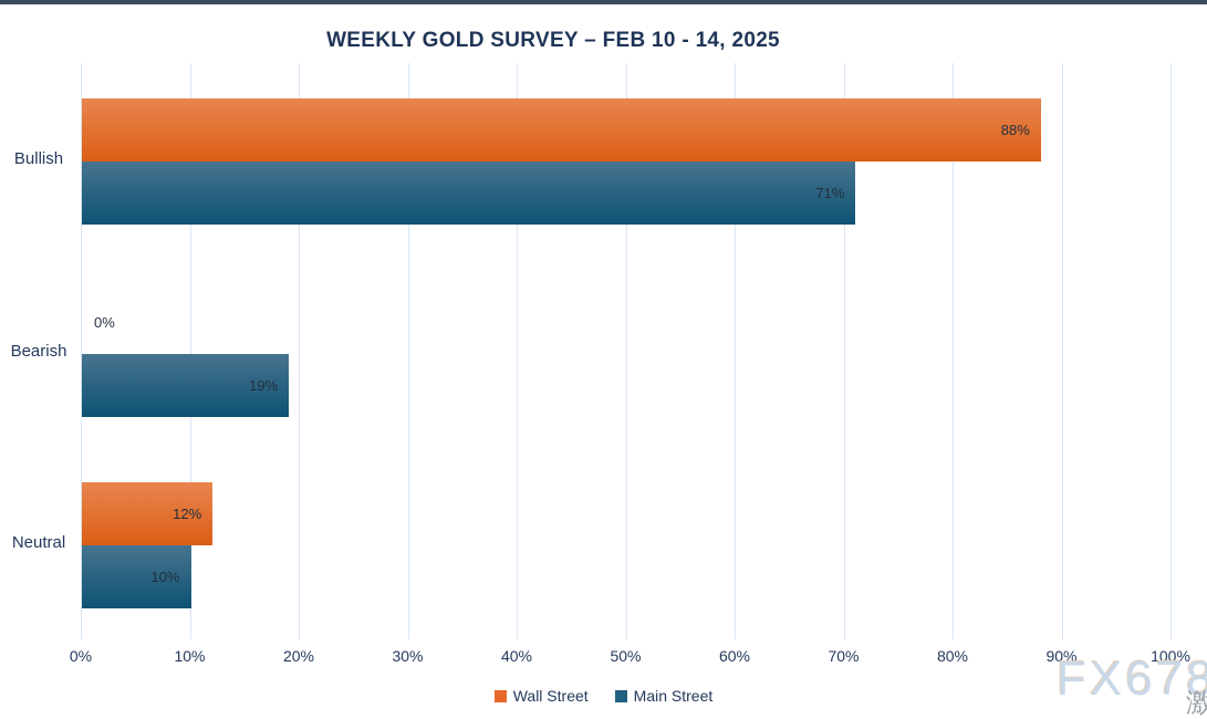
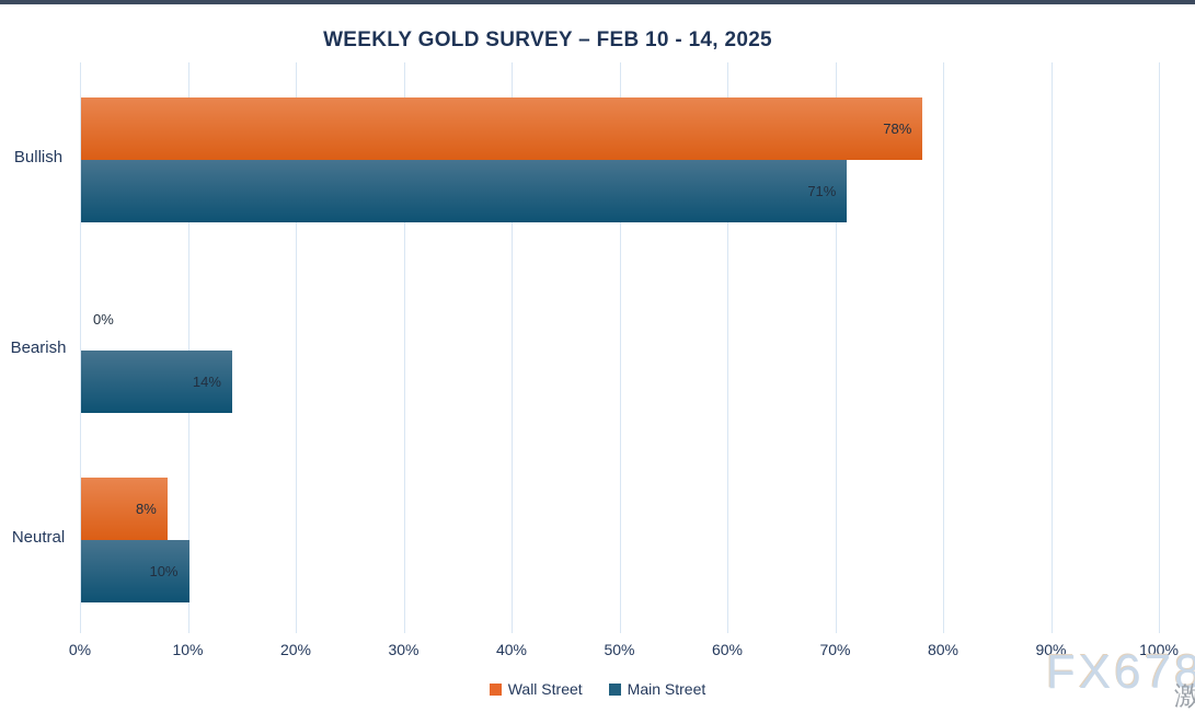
Wall Street/Bullish: 88% -> 78%
Main Street/Bearish: 19% -> 14%
Wall Street/Neutral: 12% -> 8%
